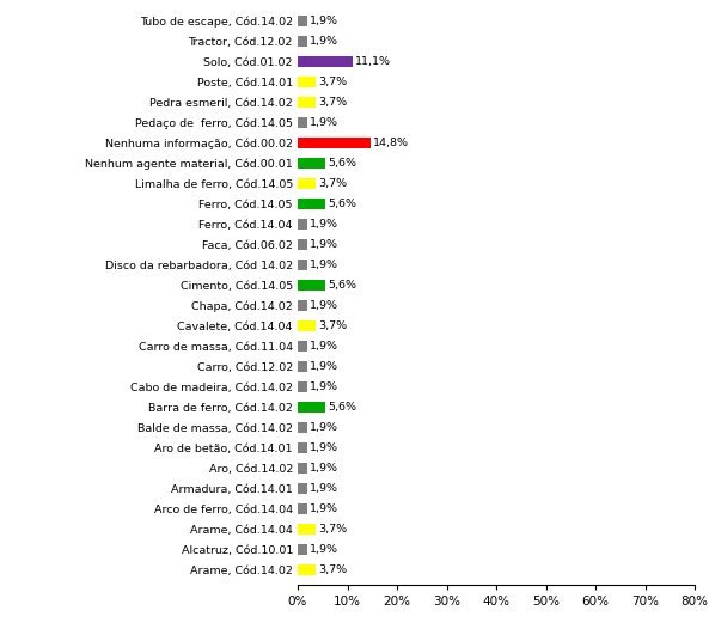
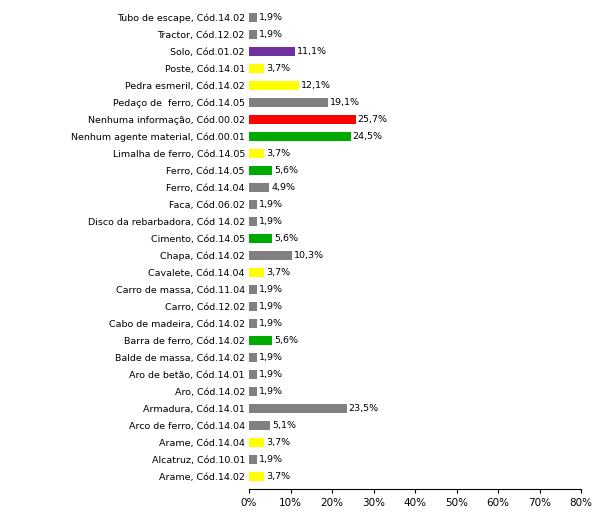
Pedra esmeril, Cód.14.02: 3,7% -> 12,1%
Pedaço de ferro, Cód.14.05: 1,9% -> 19,1%
Nenhuma informação, Cód.00.02: 14,8% -> 25,7%
Nenhum agente material, Cód.00.01: 5,6% -> 24,5%
Ferro, Cód.14.04: 1,9% -> 4,9%
Chapa, Cód.14.02: 1,9% -> 10,3%
Armadura, Cód.14.01: 1,9% -> 23,5%
Arco de ferro, Cód.14.04: 1,9% -> 5,1%
